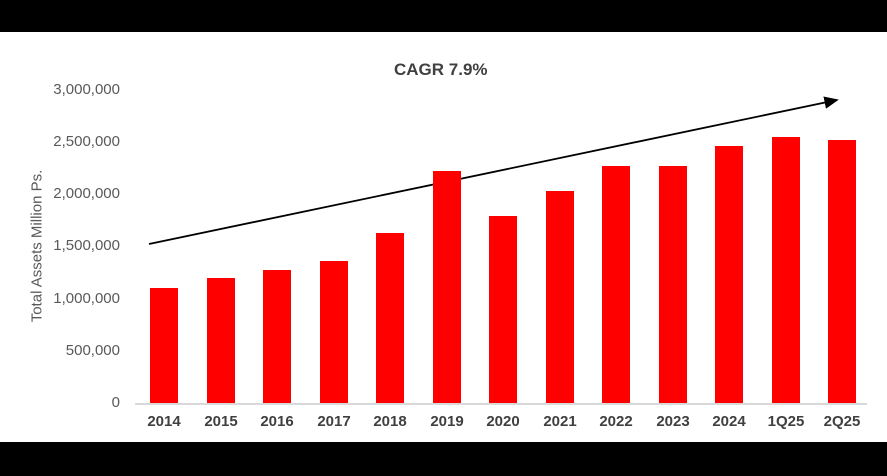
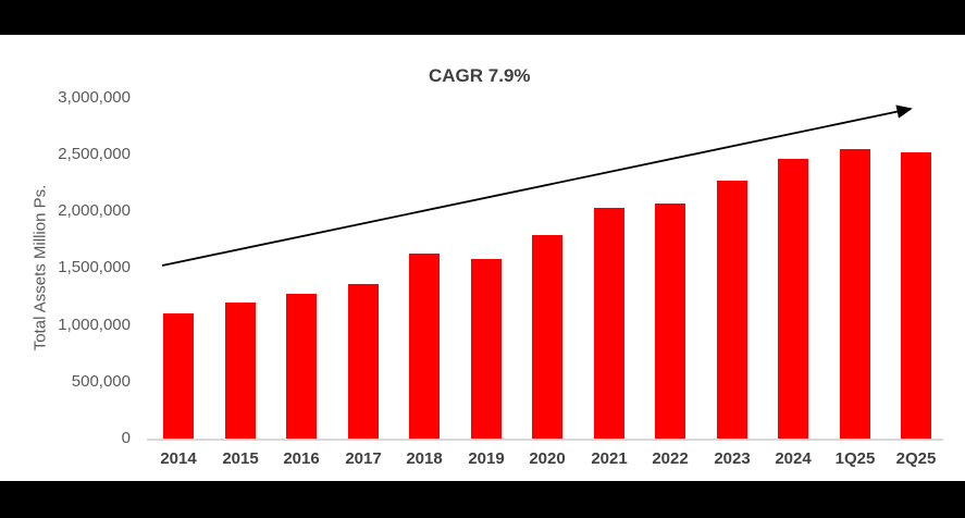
2019: 2220000 -> 1580000
2022: 2270000 -> 2070000
